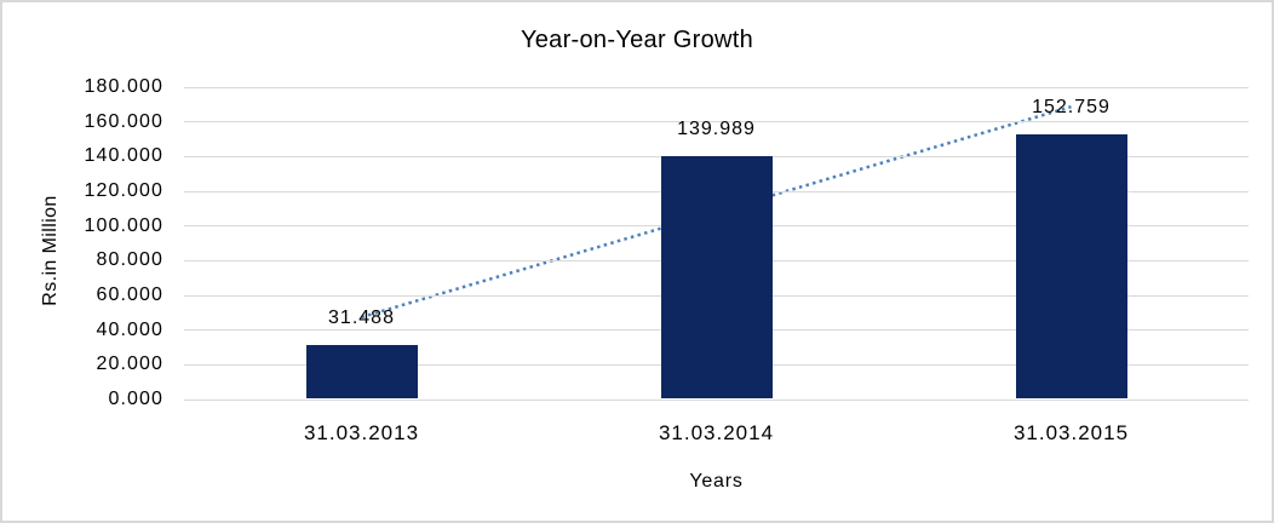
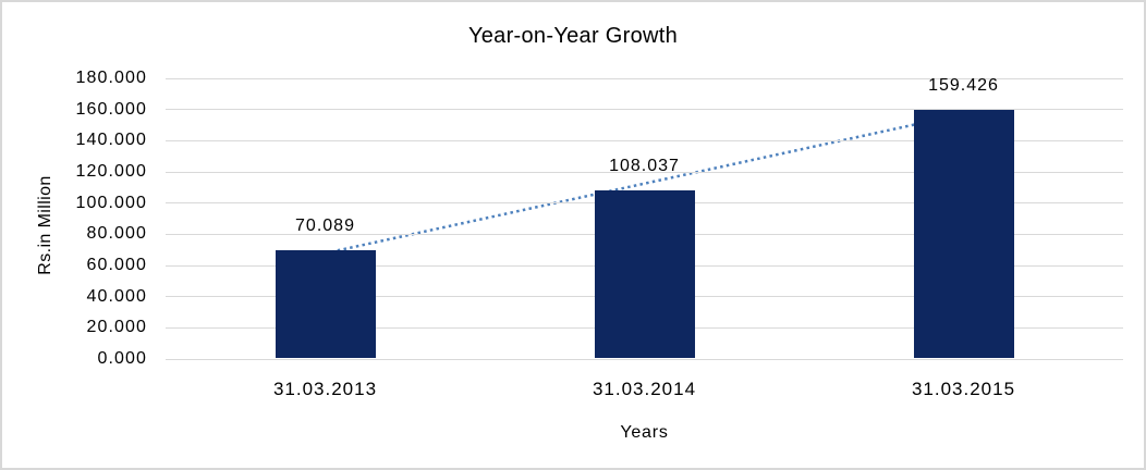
31.03.2013: 31.488 -> 70.089
31.03.2014: 139.989 -> 108.037
31.03.2015: 152.759 -> 159.426
